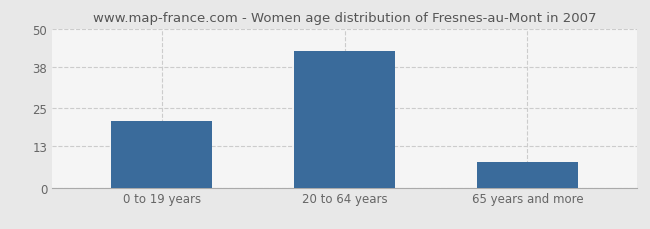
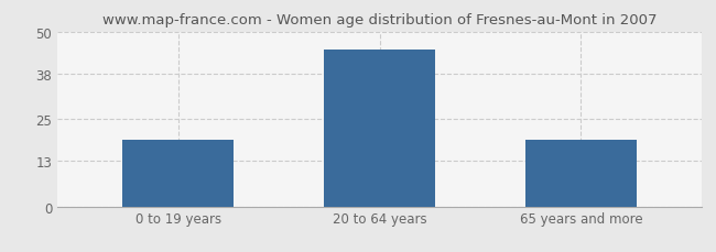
0 to 19 years: 21 -> 19
20 to 64 years: 43 -> 45
65 years and more: 8 -> 19
